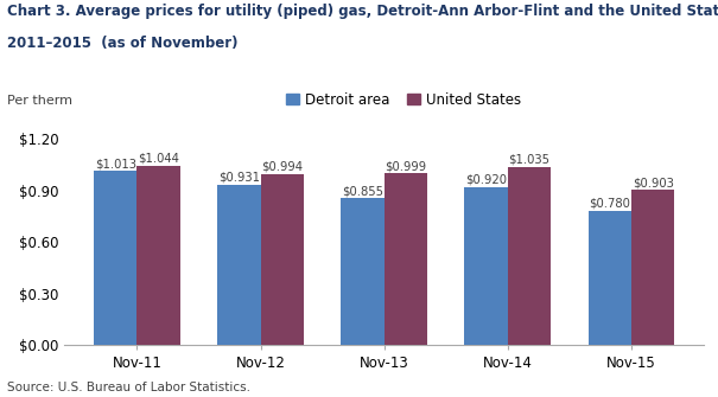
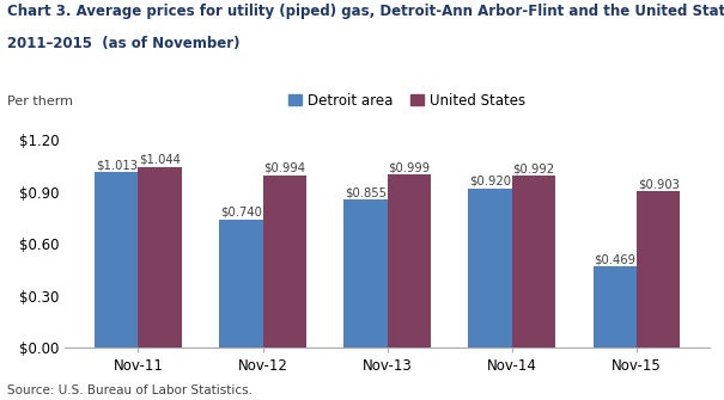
Detroit area/Nov-12: $0.931 -> $0.740
United States/Nov-14: $1.035 -> $0.992
Detroit area/Nov-15: $0.780 -> $0.469
